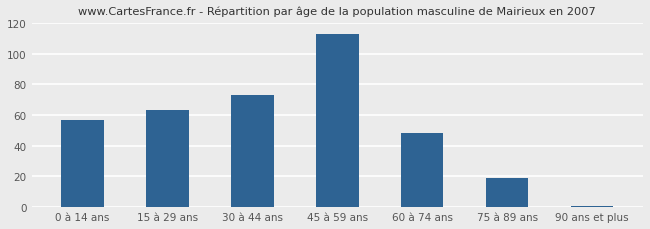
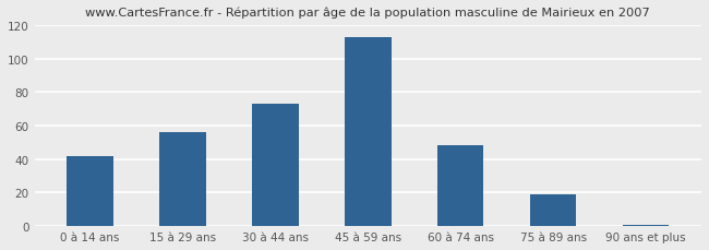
0 à 14 ans: 57 -> 42
15 à 29 ans: 63 -> 56
